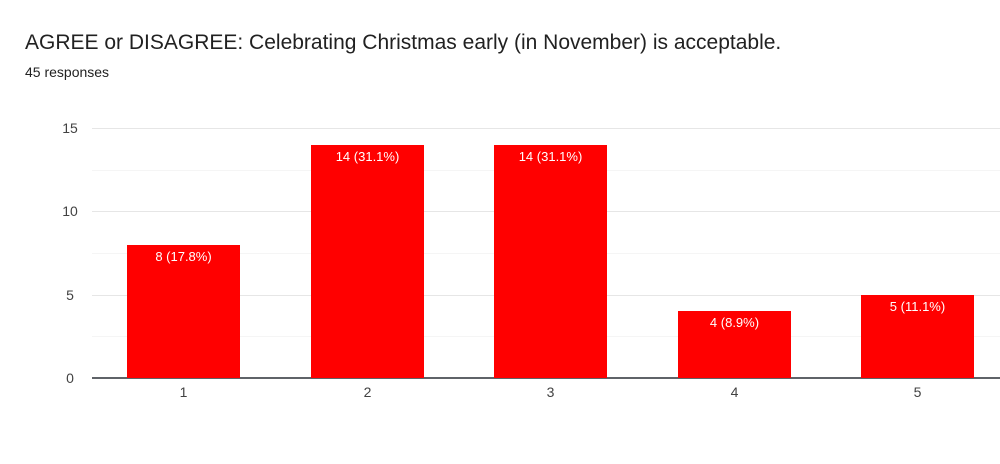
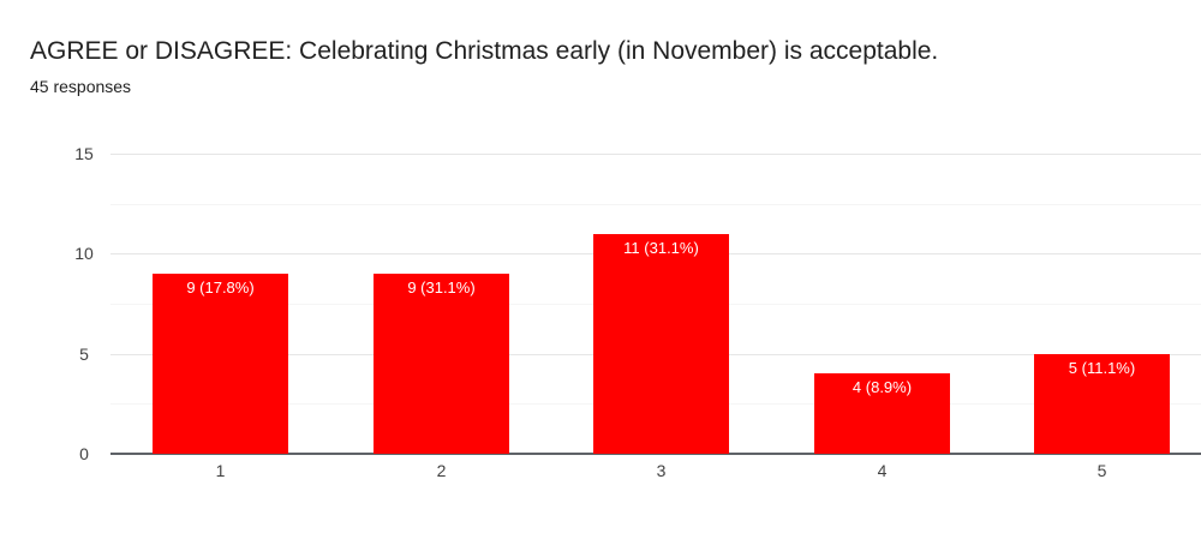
1: 8 -> 9
2: 14 -> 9
3: 14 -> 11
